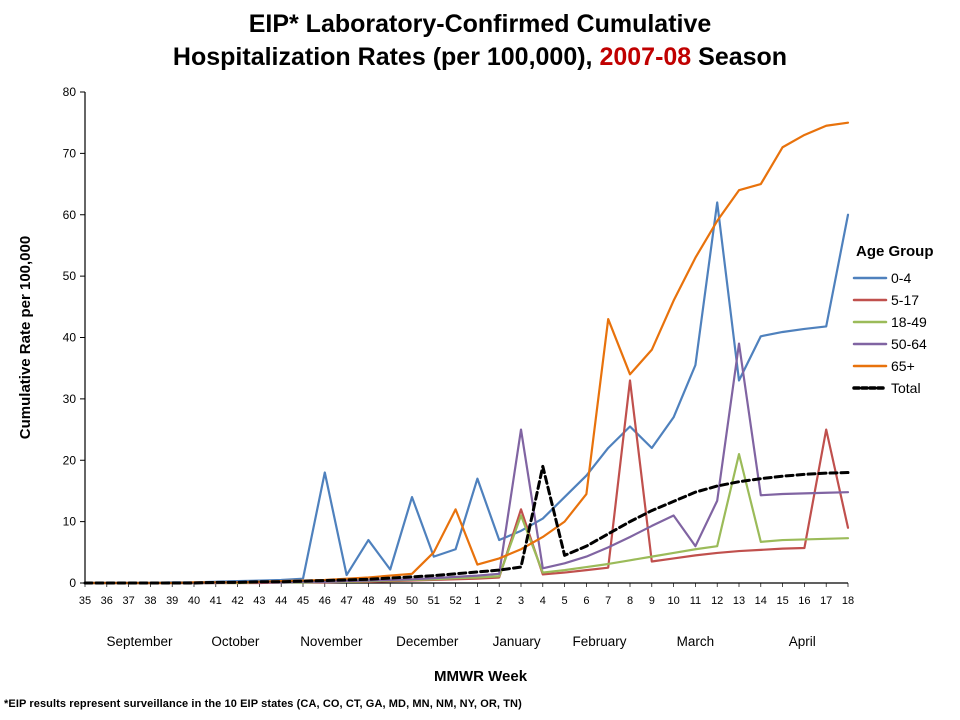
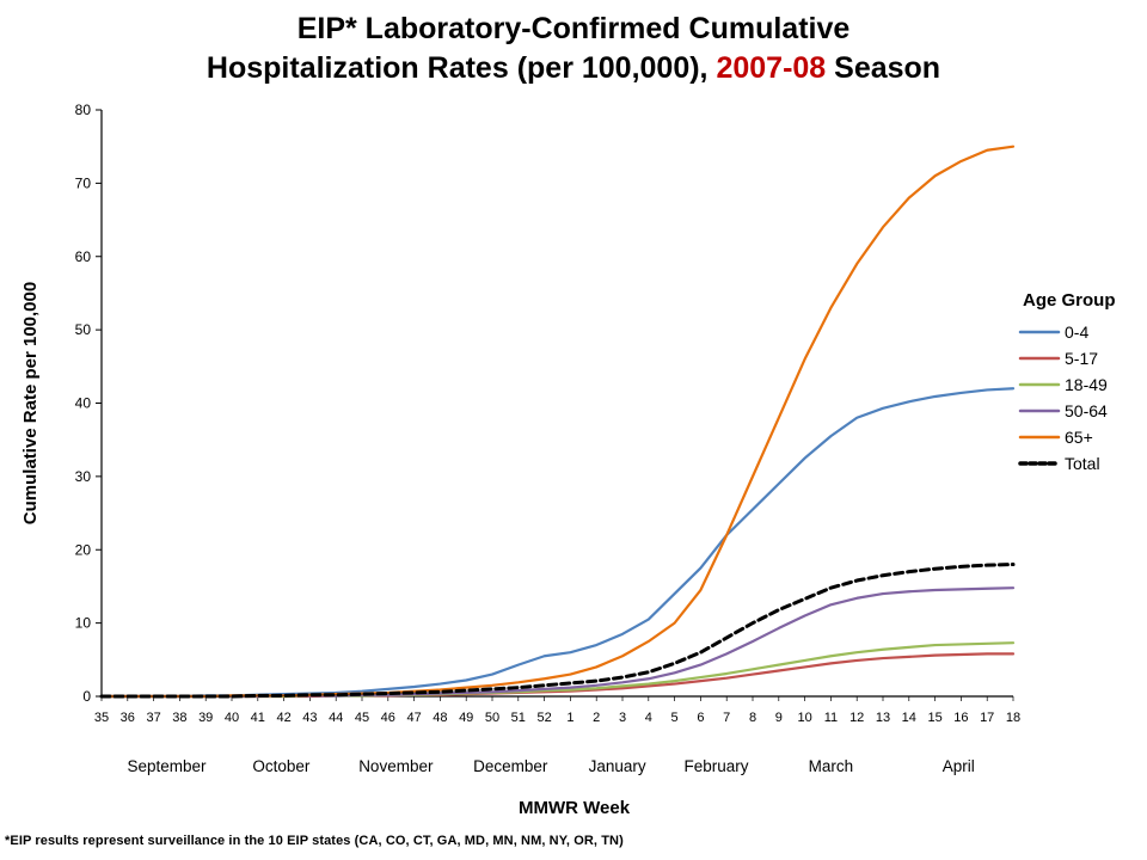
0-4/46: 18 -> 1
0-4/48: 7 -> 2
0-4/50: 14 -> 3
65+/51: 5 -> 2
65+/52: 12 -> 2
0-4/1: 17 -> 6
5-17/3: 12 -> 1
18-49/3: 11 -> 1
50-64/3: 25 -> 2
Total/4: 19 -> 3
65+/7: 43 -> 22
5-17/8: 33 -> 3
65+/8: 34 -> 30
0-4/9: 22 -> 29
0-4/10: 27 -> 32
50-64/11: 6 -> 12
0-4/12: 62 -> 38
0-4/13: 33 -> 39
18-49/13: 21 -> 6
50-64/13: 39 -> 14
65+/14: 65 -> 68
5-17/17: 25 -> 6
0-4/18: 60 -> 42
5-17/18: 9 -> 6
